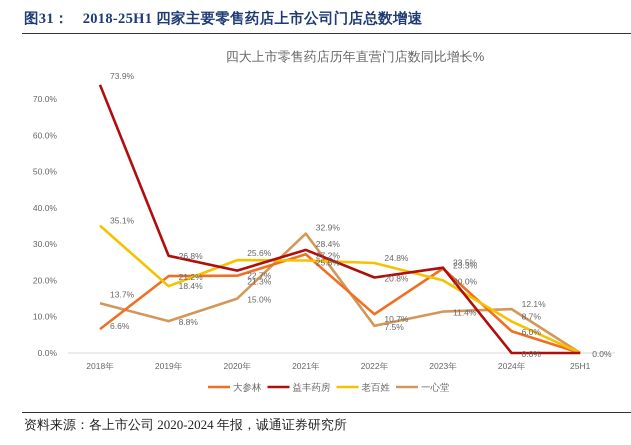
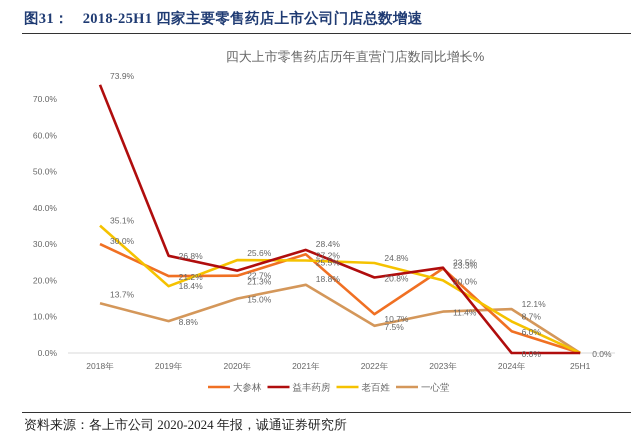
大参林/2018年: 6.6% -> 30.0%
一心堂/2021年: 32.9% -> 18.8%
